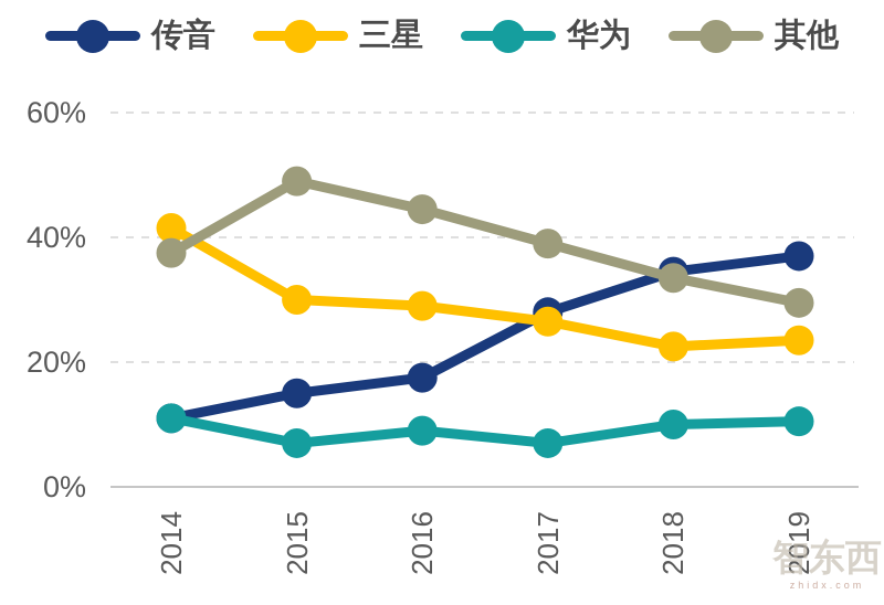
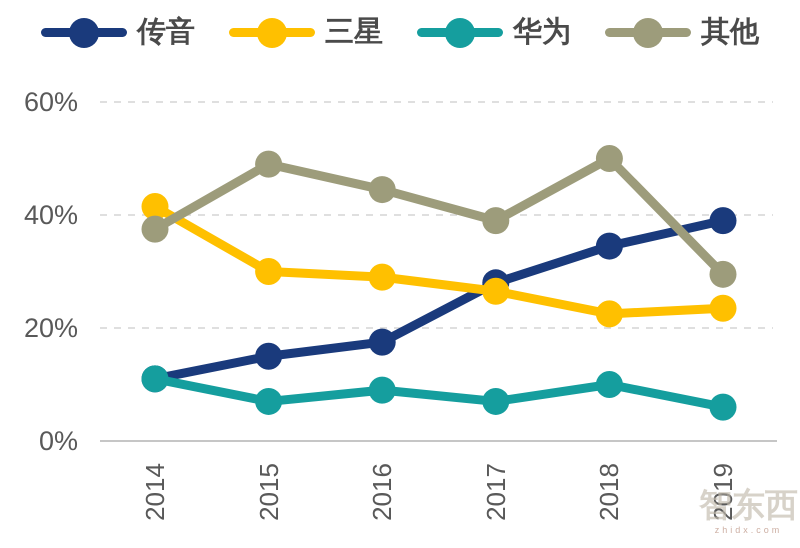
其他/2018: 34% -> 50%
传音/2019: 37% -> 39%
华为/2019: 10% -> 6%
